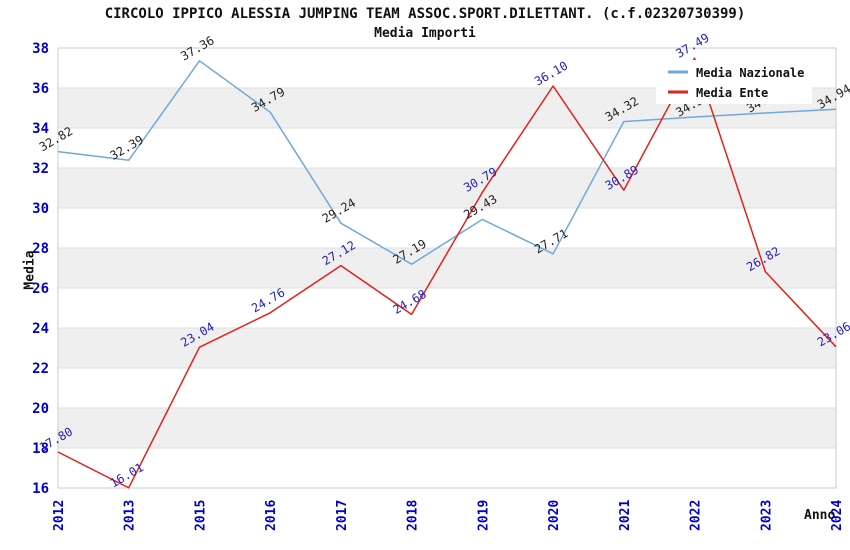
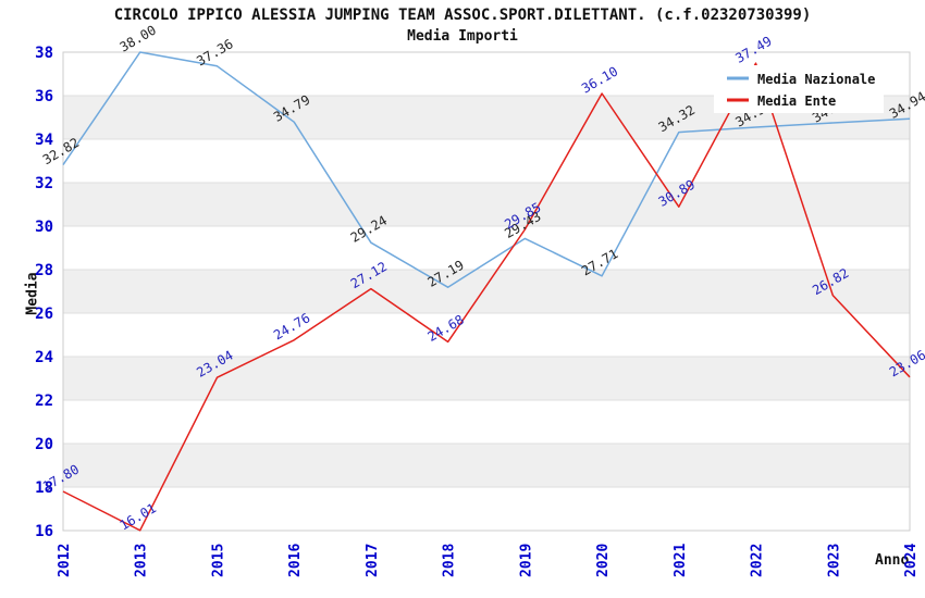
Media Nazionale/2013: 32.39 -> 38.00
Media Ente/2019: 30.79 -> 29.85
